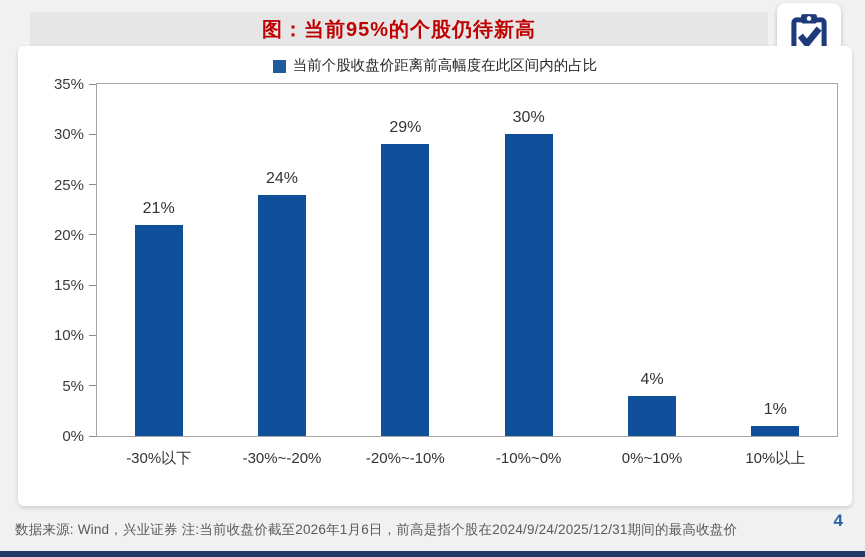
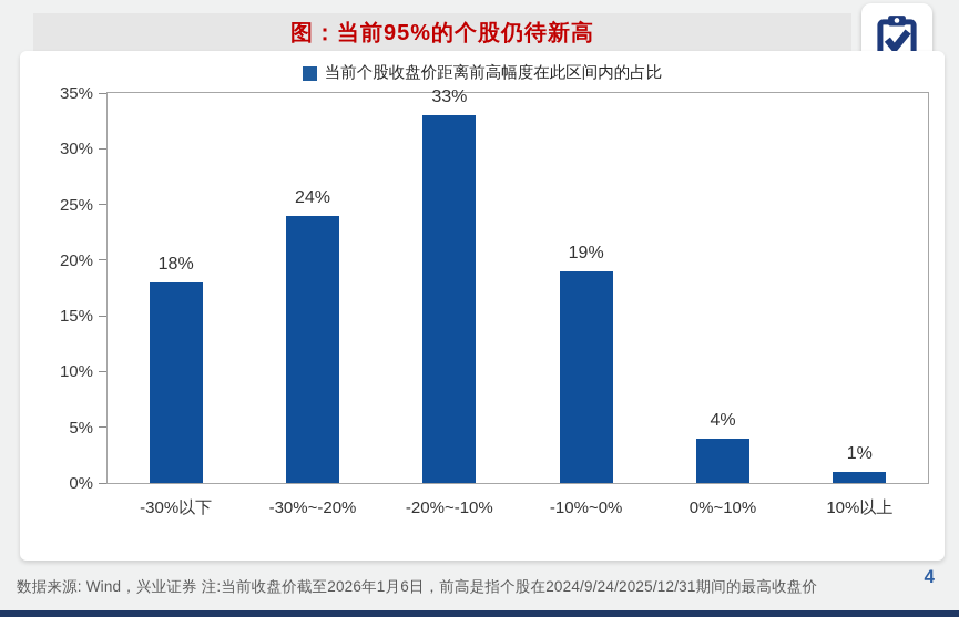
-30%以下: 21% -> 18%
-20%~-10%: 29% -> 33%
-10%~0%: 30% -> 19%
